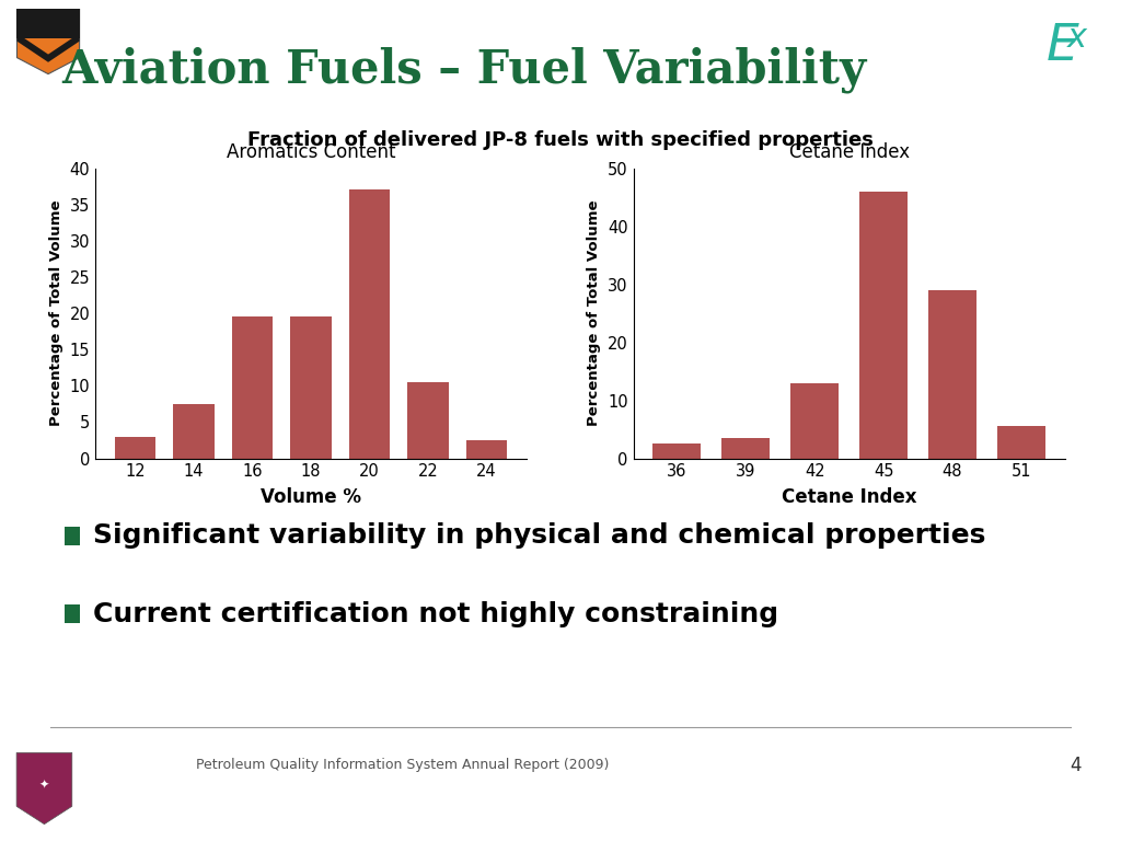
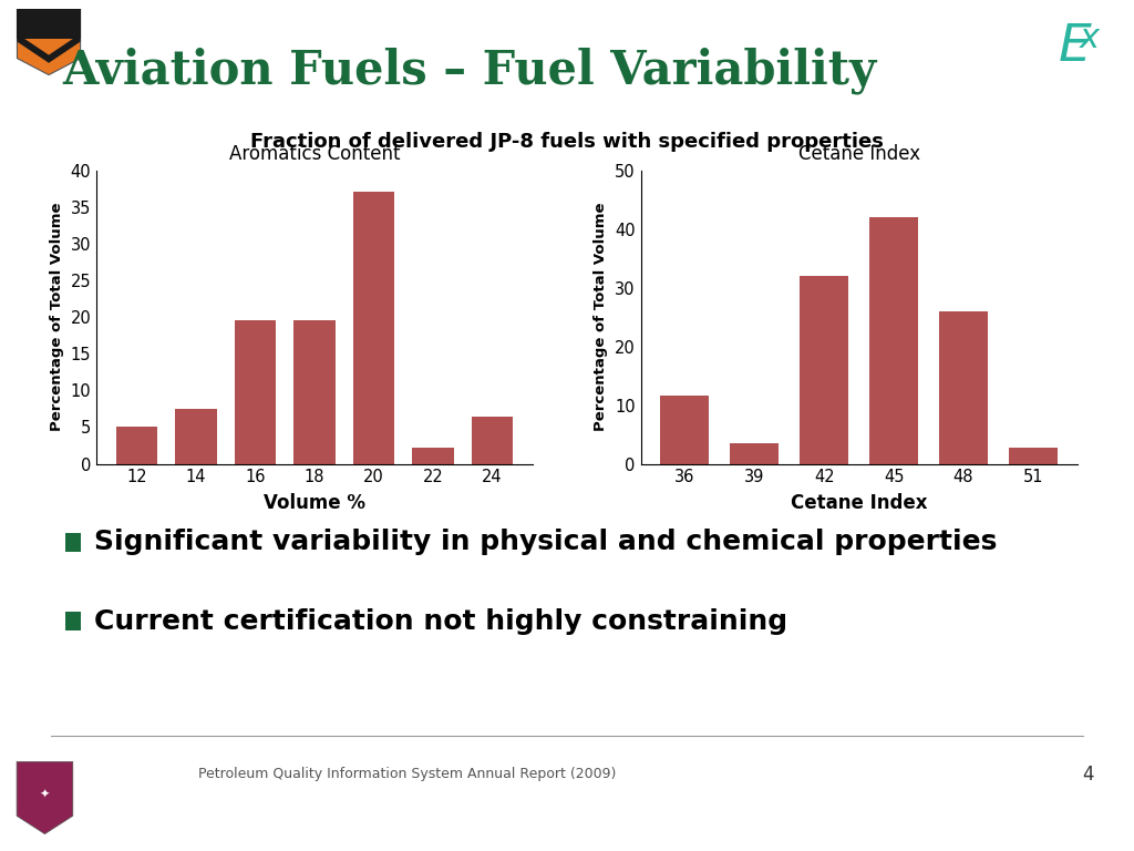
12: 3.0 -> 5.0
22: 10.5 -> 2.2
24: 2.5 -> 6.4
Cetane Index/36: 2.5 -> 11.6
Cetane Index/42: 13.0 -> 32.0
Cetane Index/45: 46.0 -> 42.0
Cetane Index/48: 29.0 -> 26.0
Cetane Index/51: 5.5 -> 2.8
